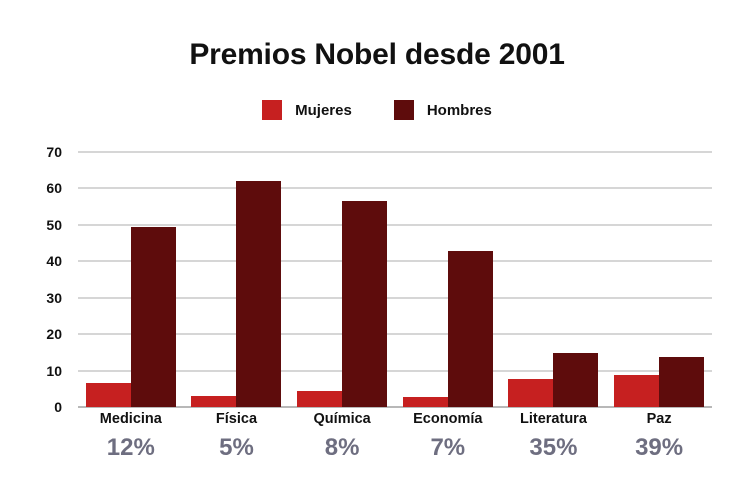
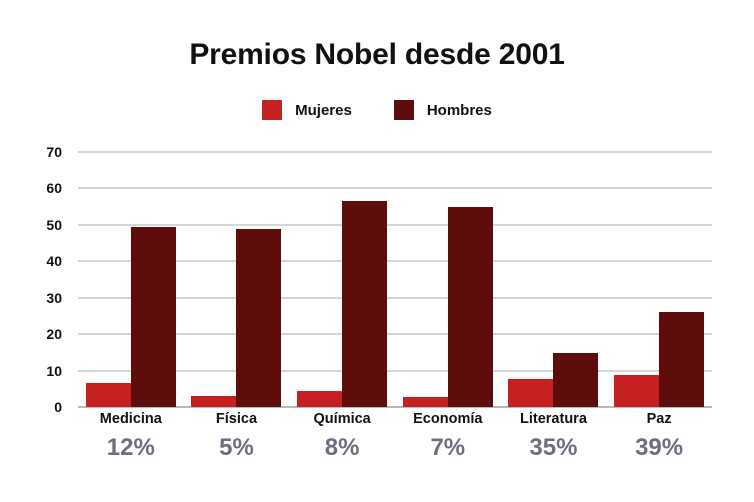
Hombres/Física: 62 -> 49
Hombres/Economía: 43 -> 55
Hombres/Paz: 14 -> 26
